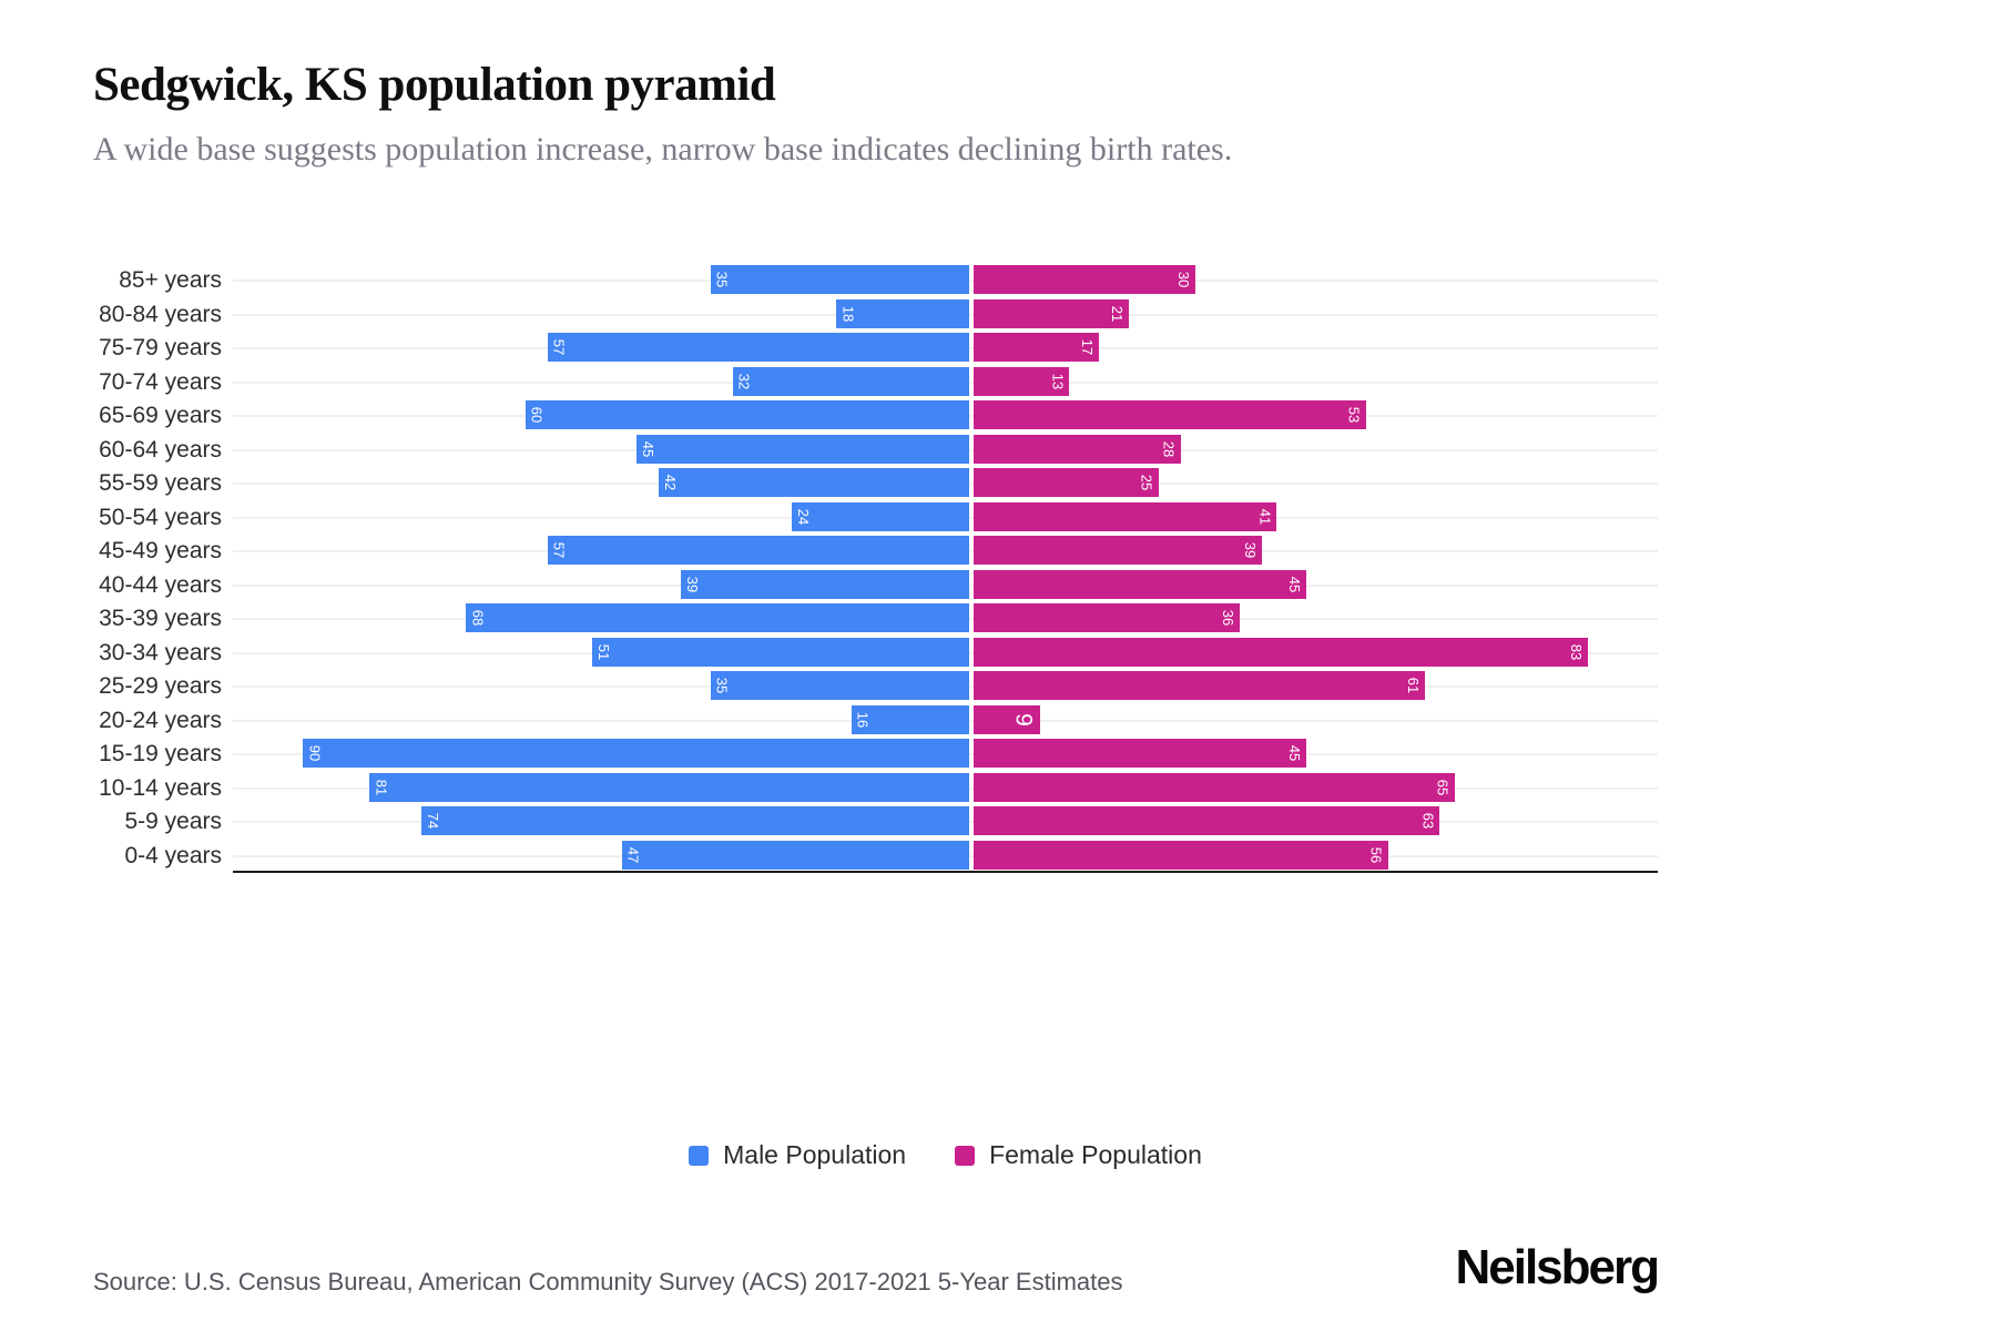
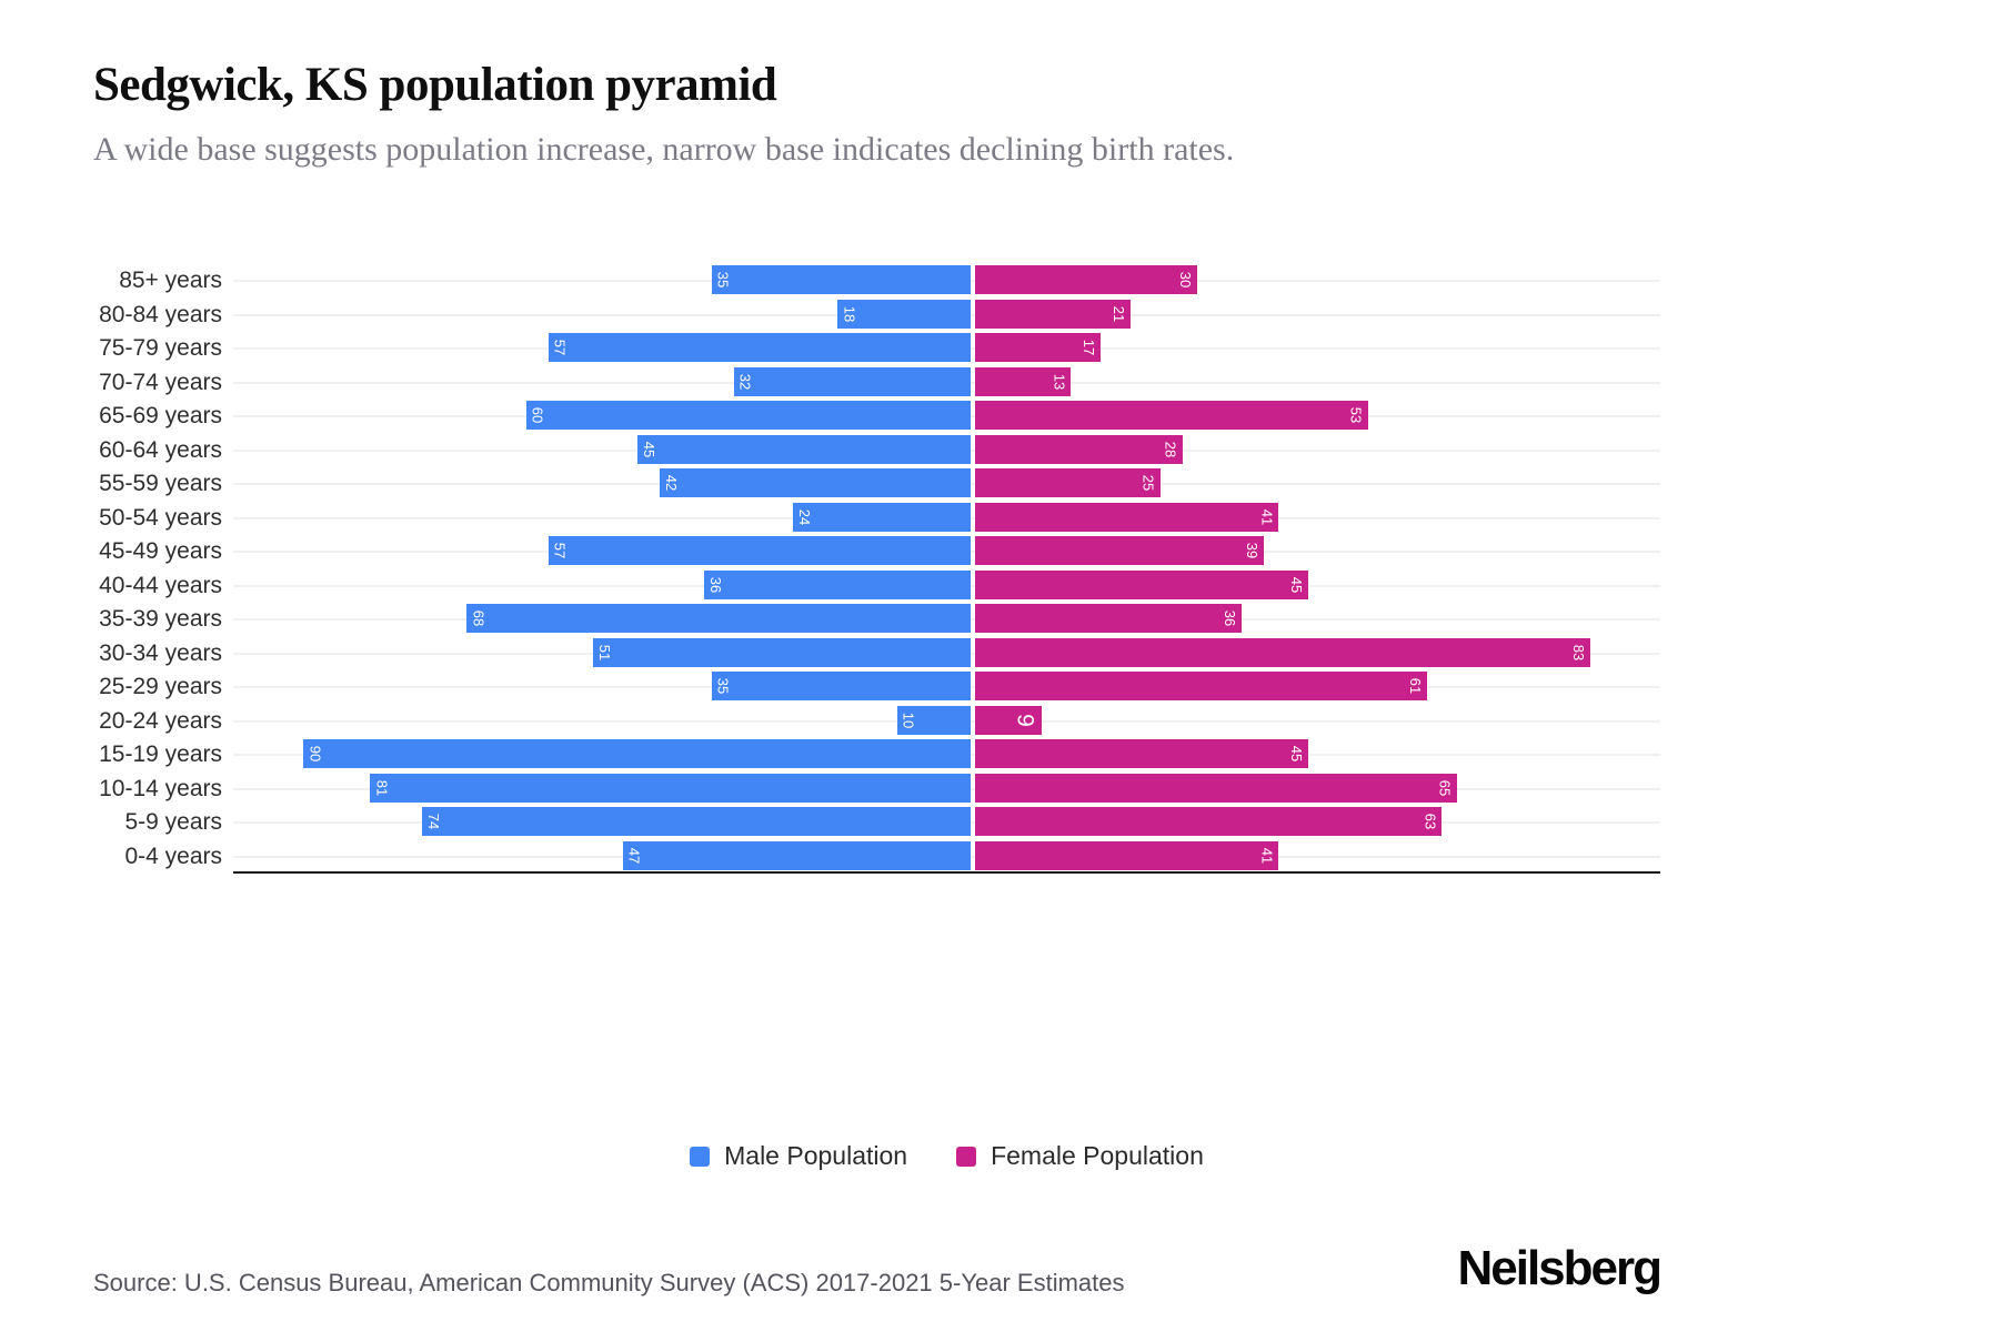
Male Population/40-44 years: 39 -> 36
Male Population/20-24 years: 16 -> 10
Female Population/0-4 years: 56 -> 41
